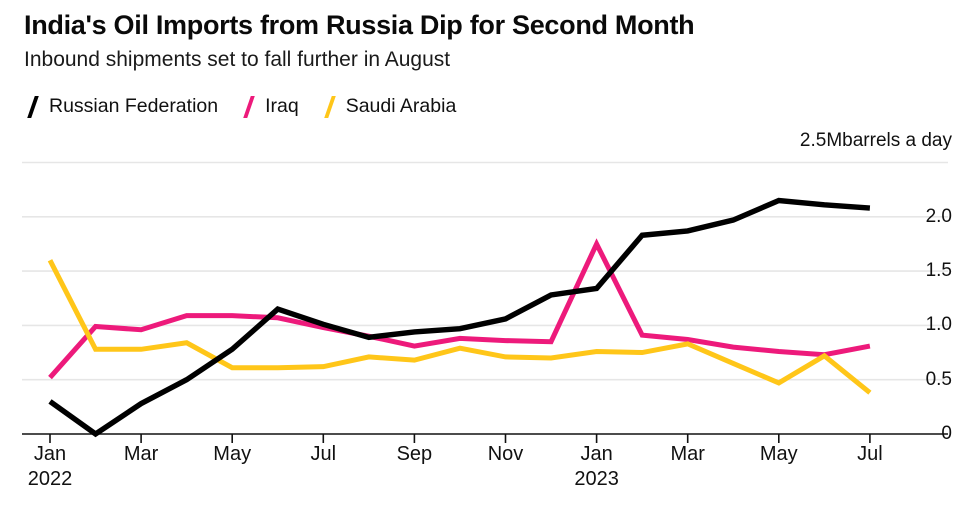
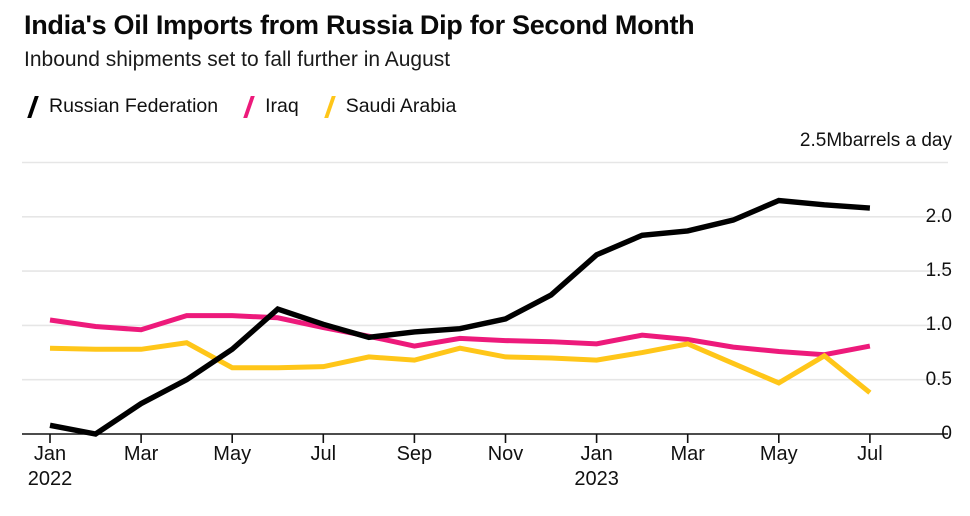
Russian Federation/Jan 2022: 0.30 -> 0.08
Iraq/Jan 2022: 0.52 -> 1.05
Saudi Arabia/Jan 2022: 1.60 -> 0.79
Russian Federation/Jan 2023: 1.34 -> 1.65
Iraq/Jan 2023: 1.75 -> 0.83
Saudi Arabia/Jan 2023: 0.76 -> 0.68
